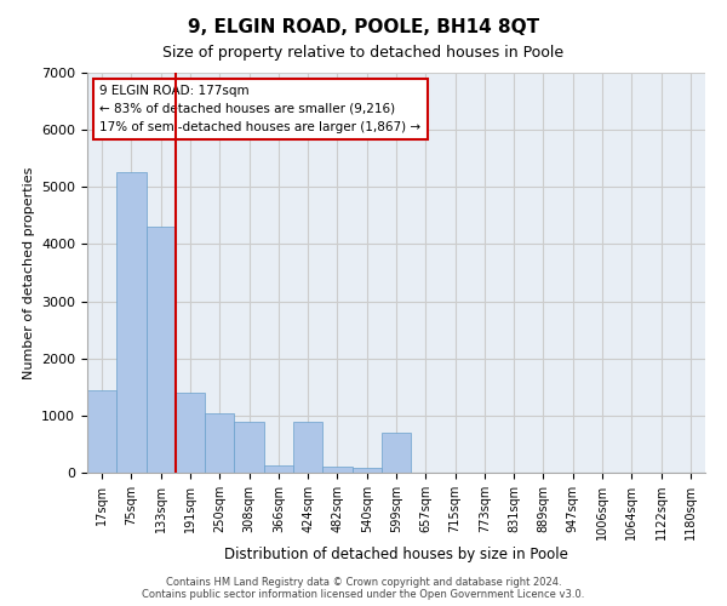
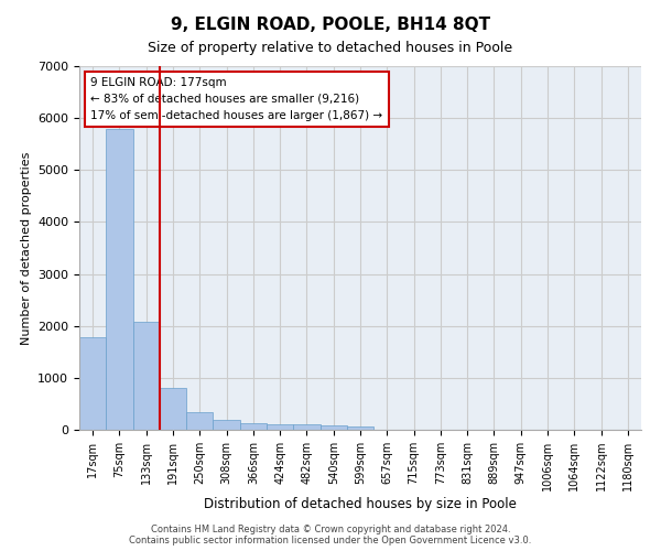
17sqm: 1450 -> 1780
75sqm: 5250 -> 5800
133sqm: 4300 -> 2080
191sqm: 1400 -> 800
250sqm: 1050 -> 340
308sqm: 900 -> 200
424sqm: 900 -> 110
599sqm: 700 -> 70
